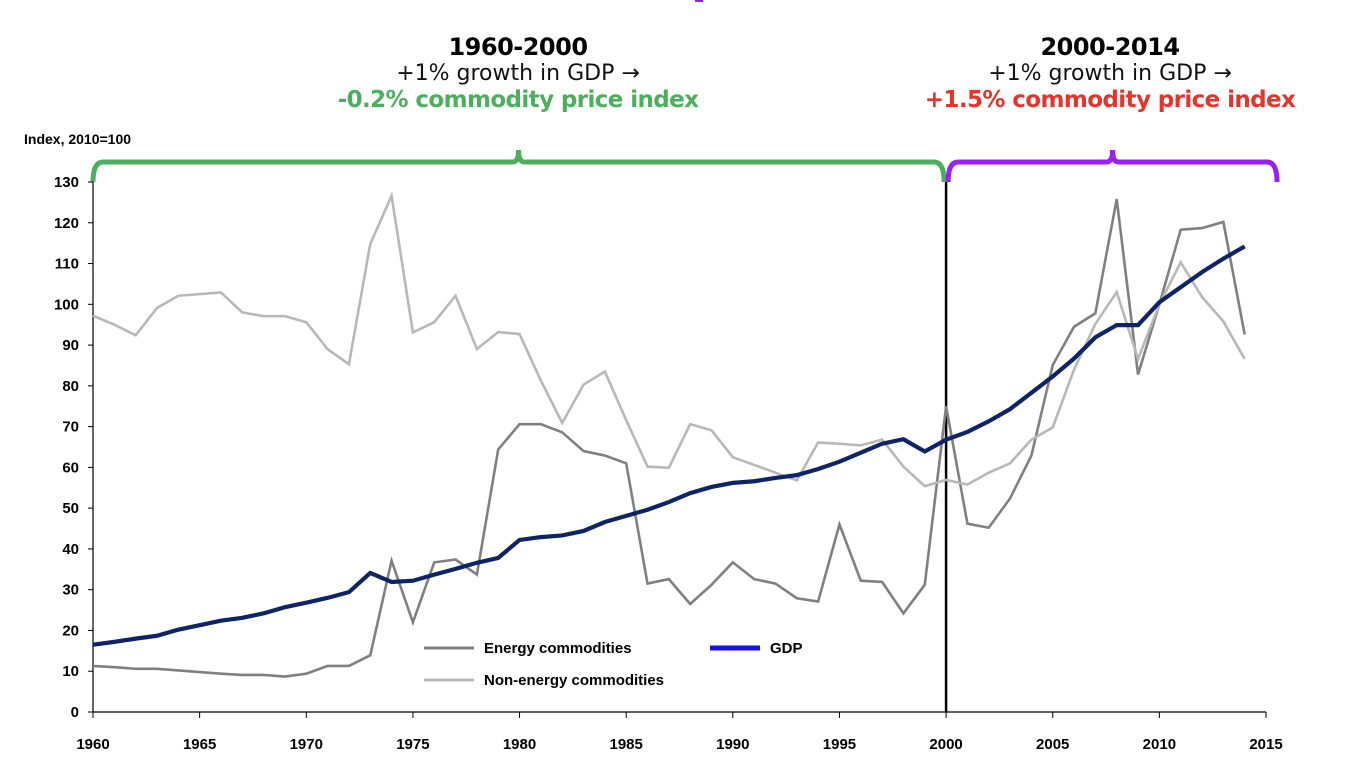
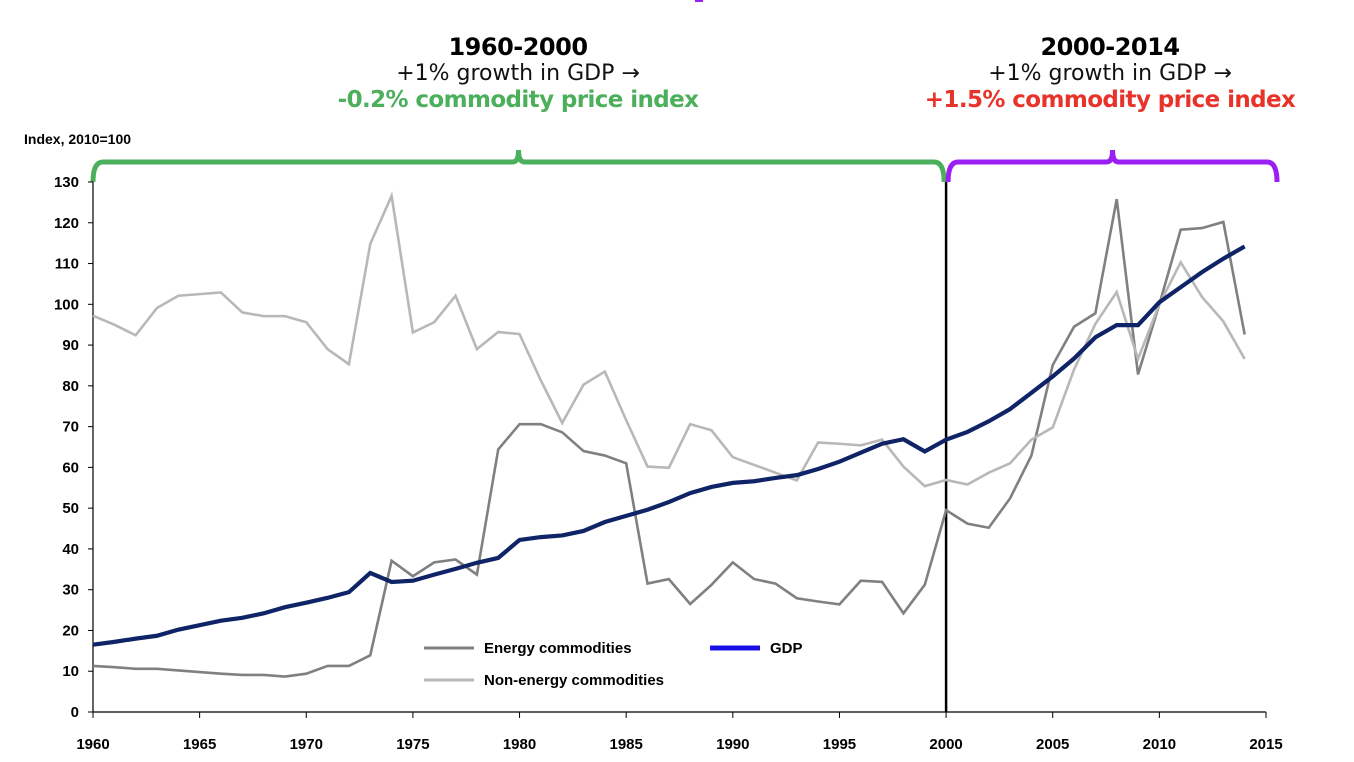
Energy commodities/1975: 22 -> 33
Energy commodities/1995: 46 -> 26
Energy commodities/2000: 75 -> 50
